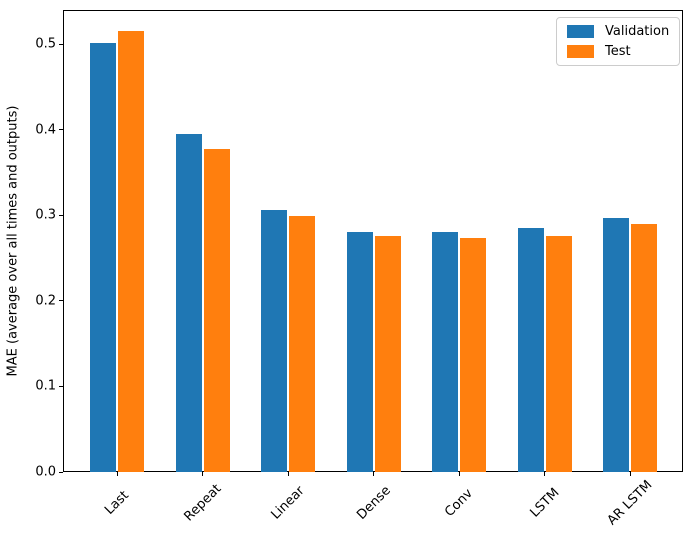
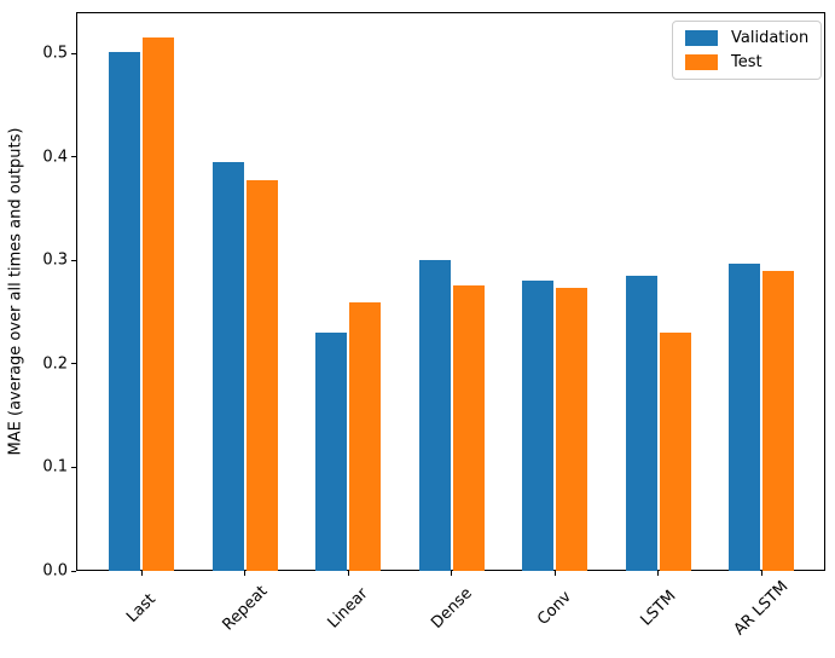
Validation/Linear: 0.31 -> 0.23
Test/Linear: 0.30 -> 0.26
Validation/Dense: 0.28 -> 0.30
Test/LSTM: 0.28 -> 0.23
